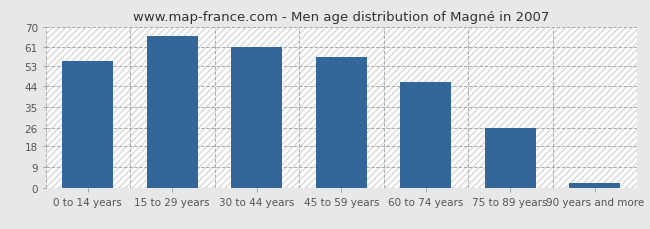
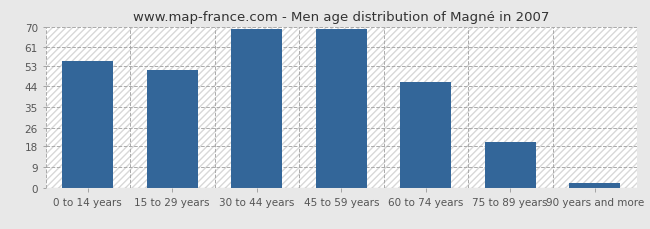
15 to 29 years: 66 -> 51
30 to 44 years: 61 -> 69
45 to 59 years: 57 -> 69
75 to 89 years: 26 -> 20
